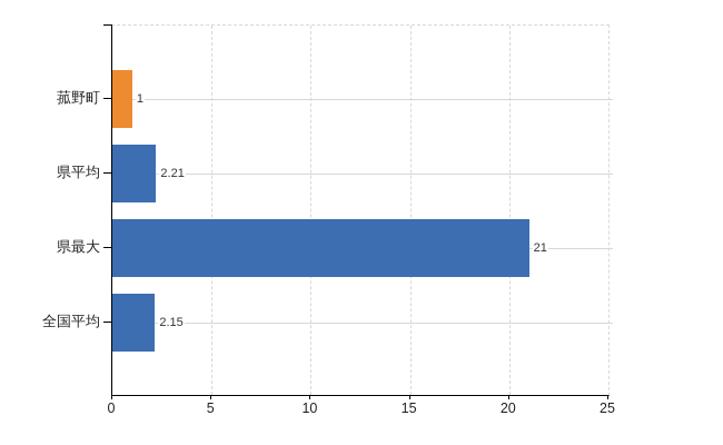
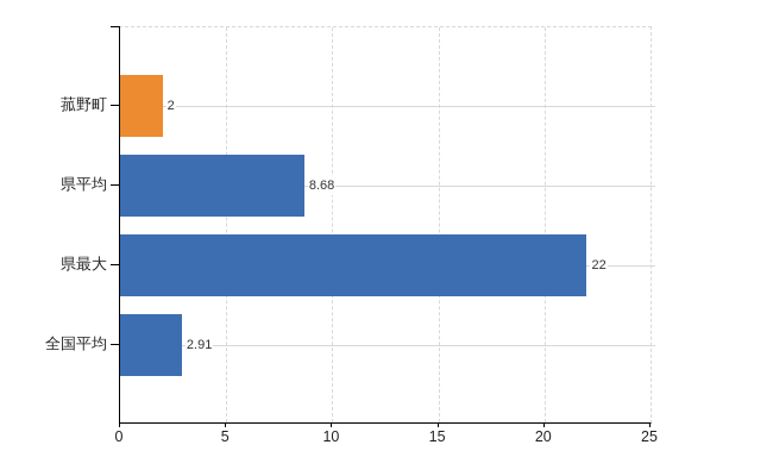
菰野町: 1 -> 2
県平均: 2.21 -> 8.68
県最大: 21 -> 22
全国平均: 2.15 -> 2.91
